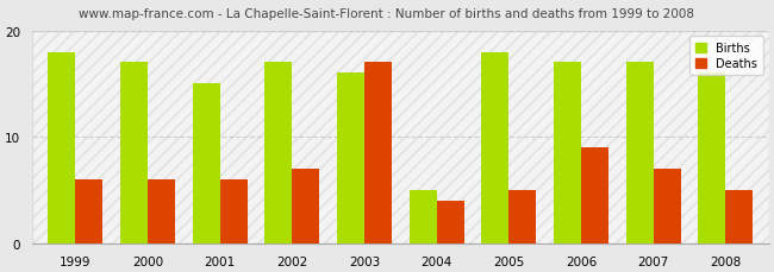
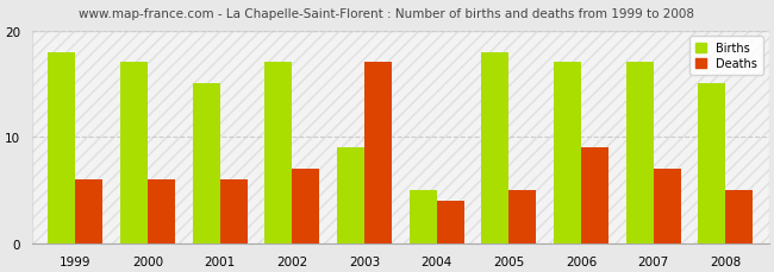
Births/2003: 16 -> 9
Births/2008: 16 -> 15
